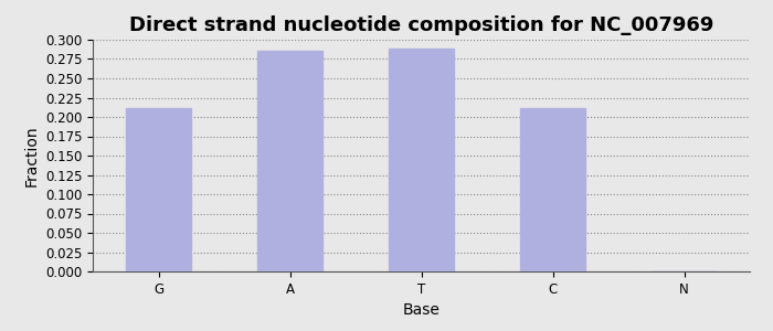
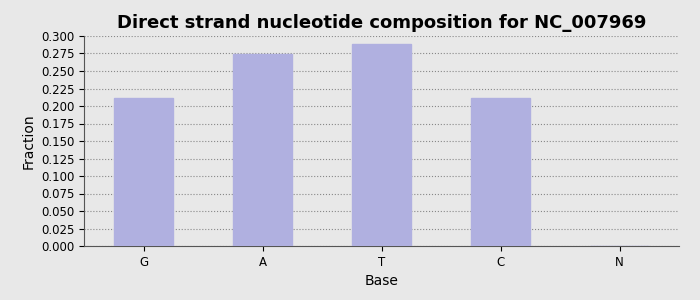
A: 0.286 -> 0.274
